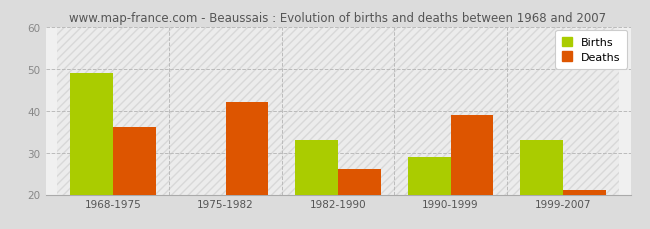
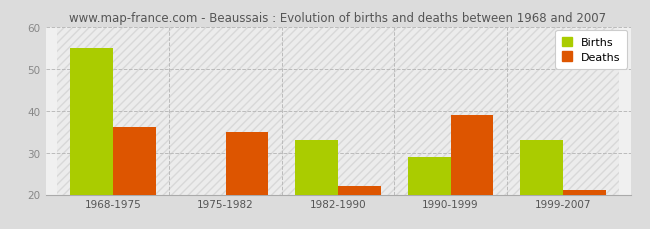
Births/1968-1975: 49 -> 55
Deaths/1975-1982: 42 -> 35
Deaths/1982-1990: 26 -> 22
